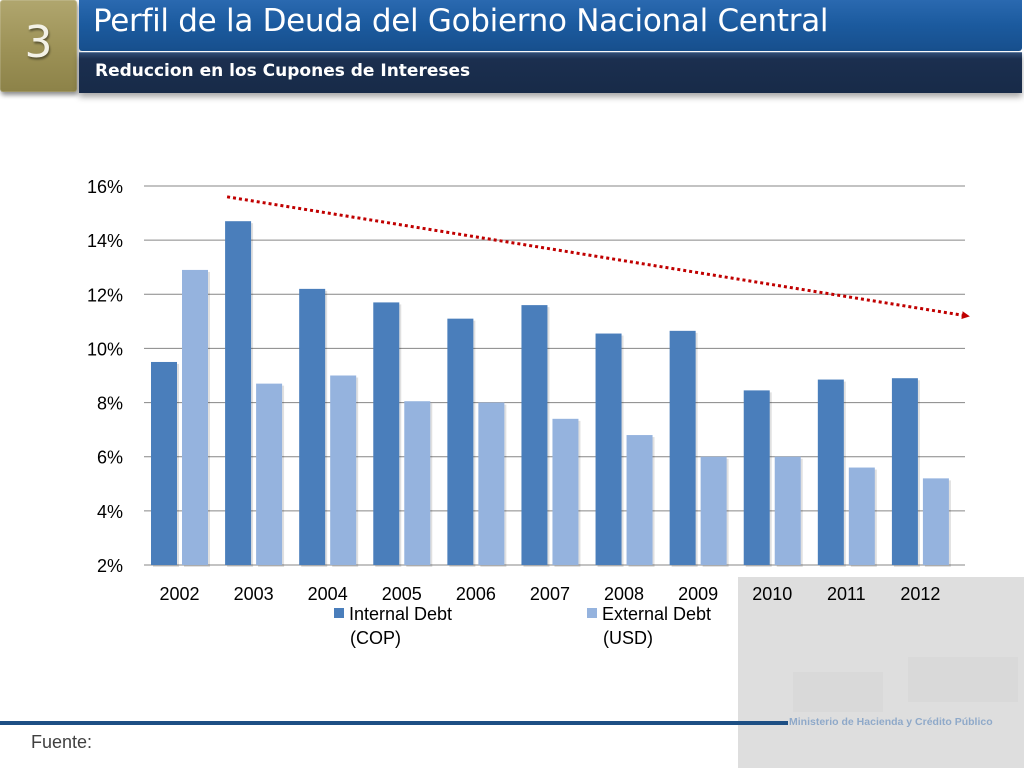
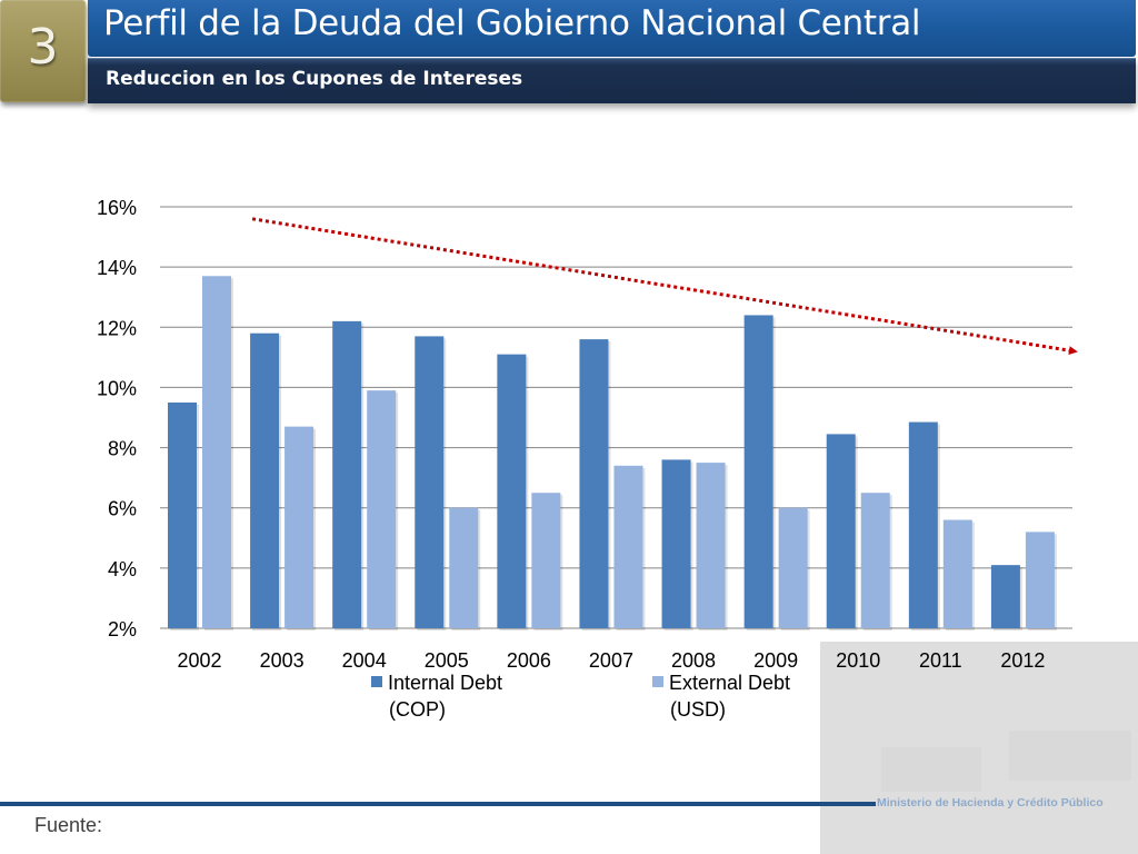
External Debt (USD)/2002: 12.9% -> 13.7%
Internal Debt (COP)/2003: 14.7% -> 11.8%
External Debt (USD)/2004: 9.0% -> 9.9%
External Debt (USD)/2005: 8.1% -> 6.0%
External Debt (USD)/2006: 8.0% -> 6.5%
Internal Debt (COP)/2008: 10.6% -> 7.6%
External Debt (USD)/2008: 6.8% -> 7.5%
Internal Debt (COP)/2009: 10.7% -> 12.4%
External Debt (USD)/2010: 6.0% -> 6.5%
Internal Debt (COP)/2012: 8.9% -> 4.1%
